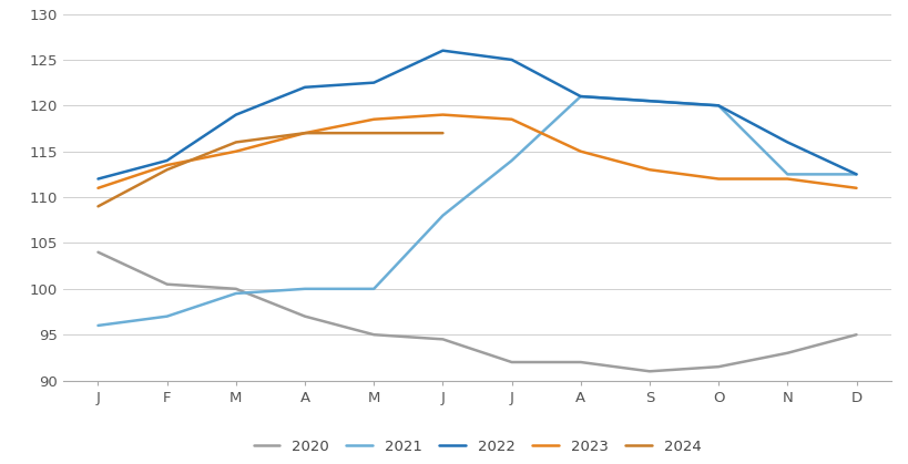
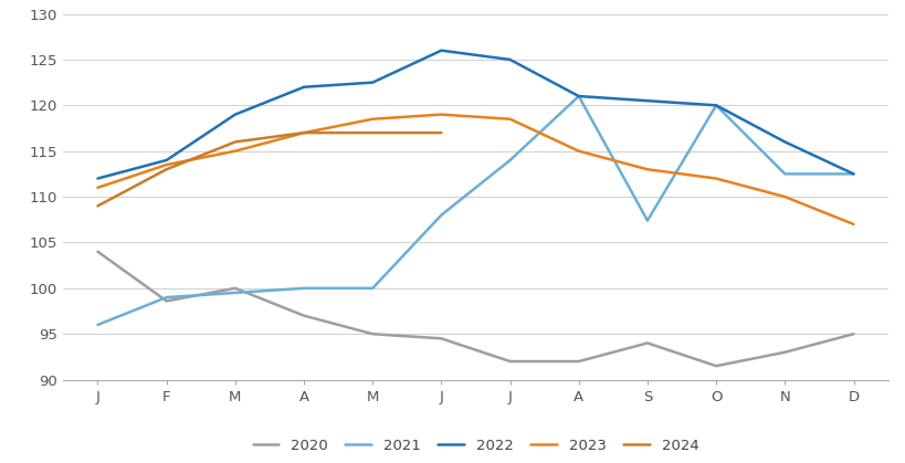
2020/F: 100.5 -> 98.6
2021/F: 97.0 -> 99.0
2020/S: 91.0 -> 94.0
2021/S: 120.5 -> 107.4
2023/N: 112.0 -> 110.0
2023/D: 111.0 -> 107.0
